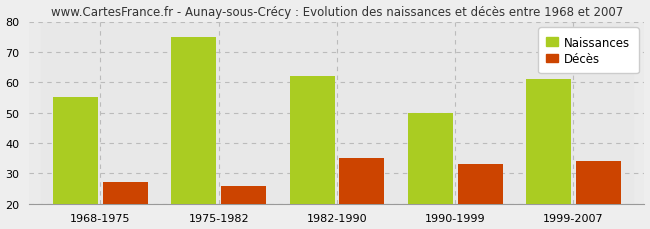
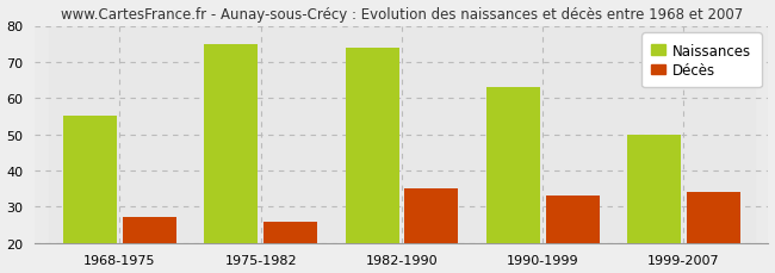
Naissances/1982-1990: 62 -> 74
Naissances/1990-1999: 50 -> 63
Naissances/1999-2007: 61 -> 50
